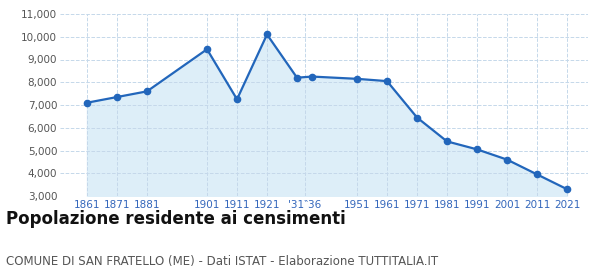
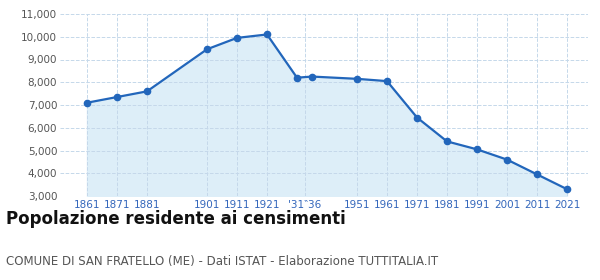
1911: 7,250 -> 9,950
